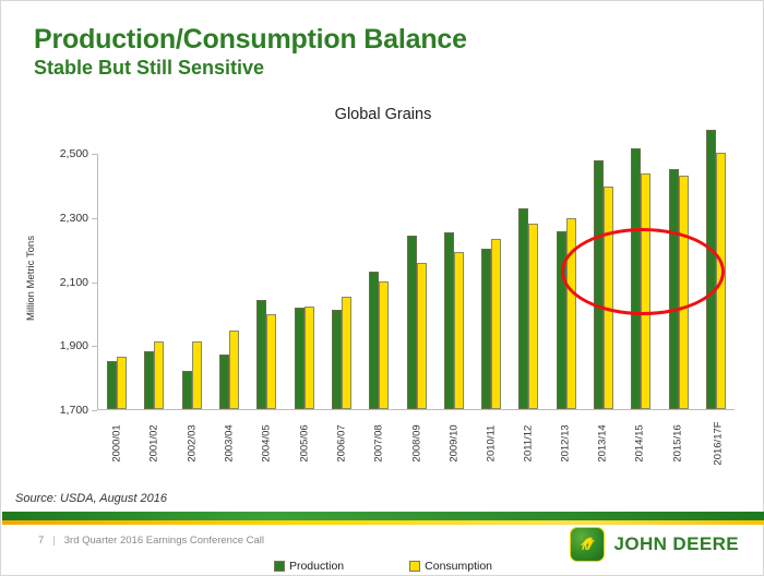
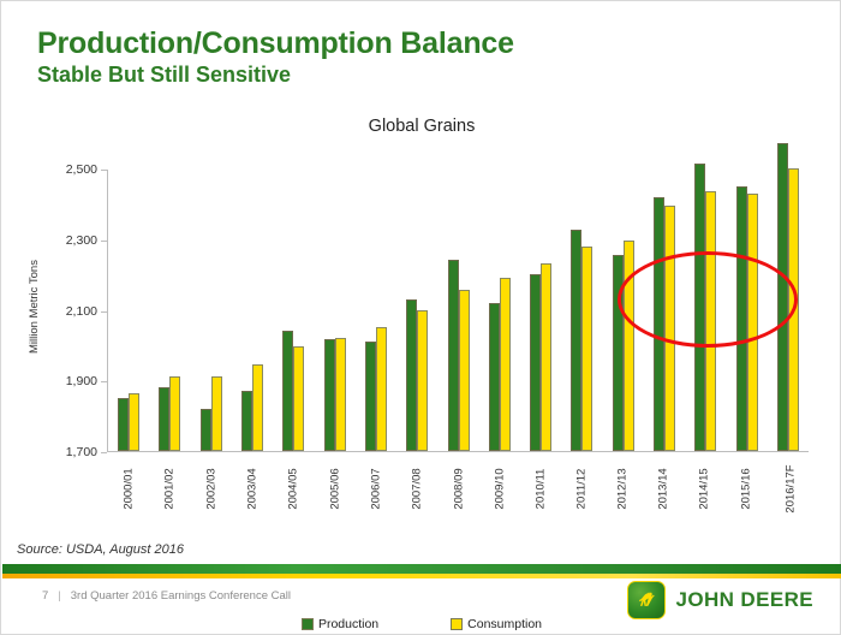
Production/2009/10: 2250 -> 2120
Production/2013/14: 2480 -> 2420
